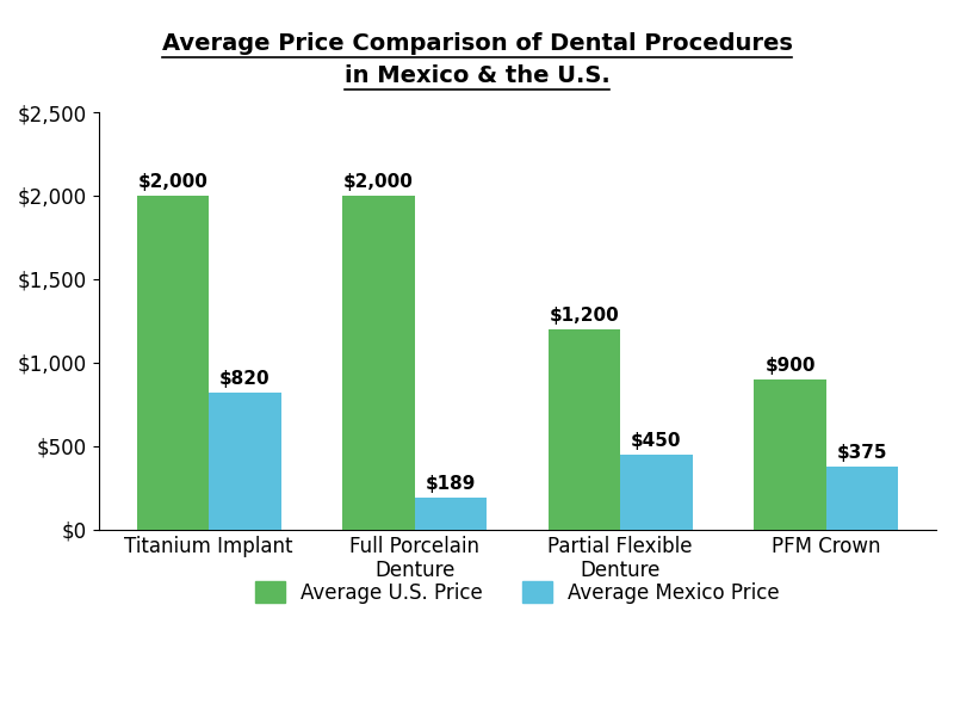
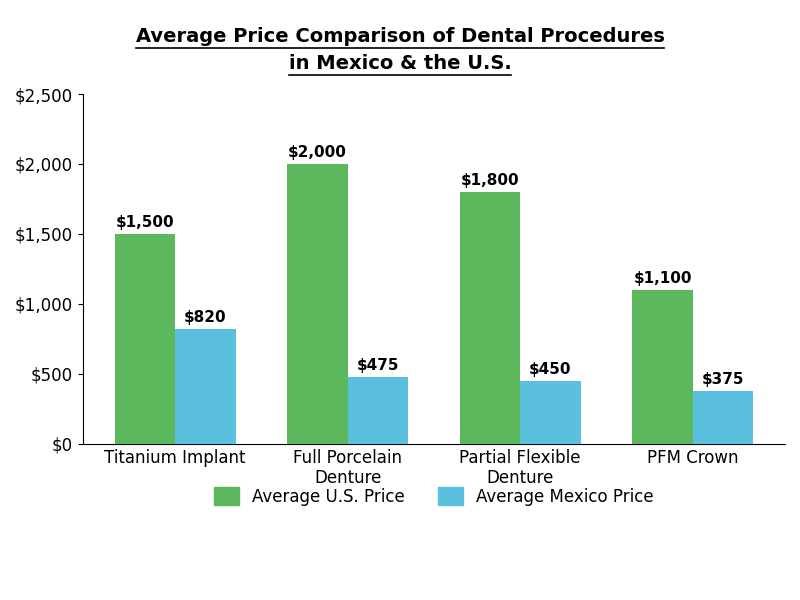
Average U.S. Price/Titanium Implant: $2,000 -> $1,500
Average Mexico Price/Full Porcelain Denture: $189 -> $475
Average U.S. Price/Partial Flexible Denture: $1,200 -> $1,800
Average U.S. Price/PFM Crown: $900 -> $1,100
